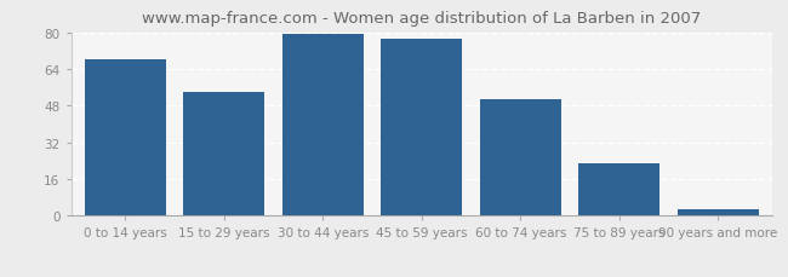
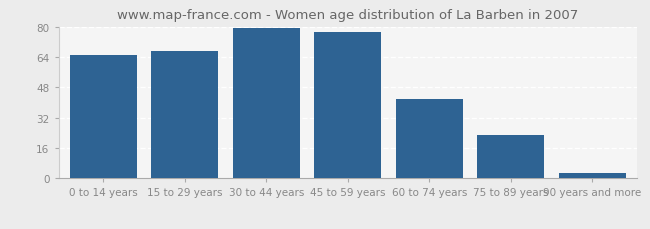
0 to 14 years: 68 -> 65
15 to 29 years: 54 -> 67
60 to 74 years: 51 -> 42
